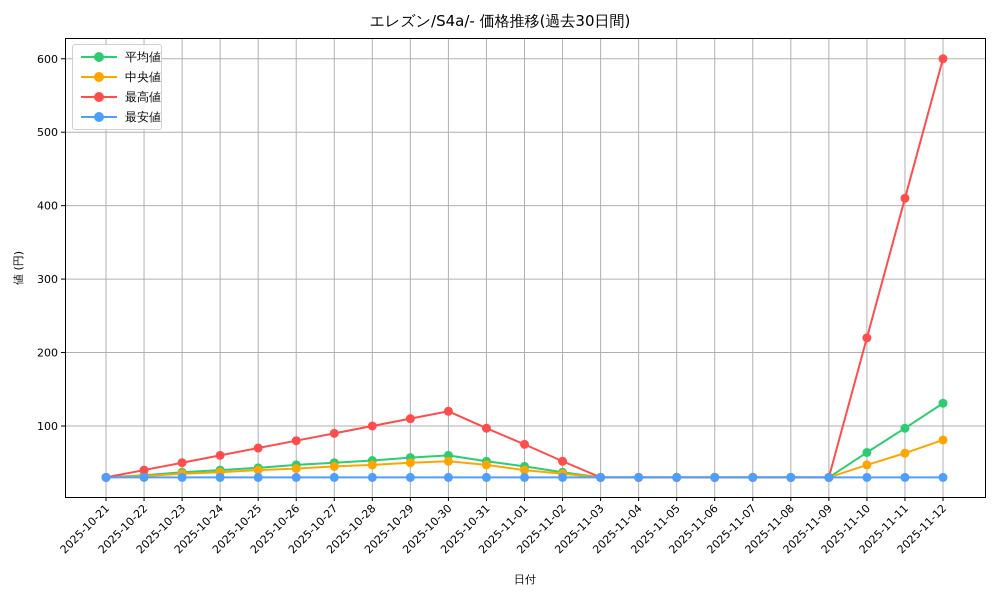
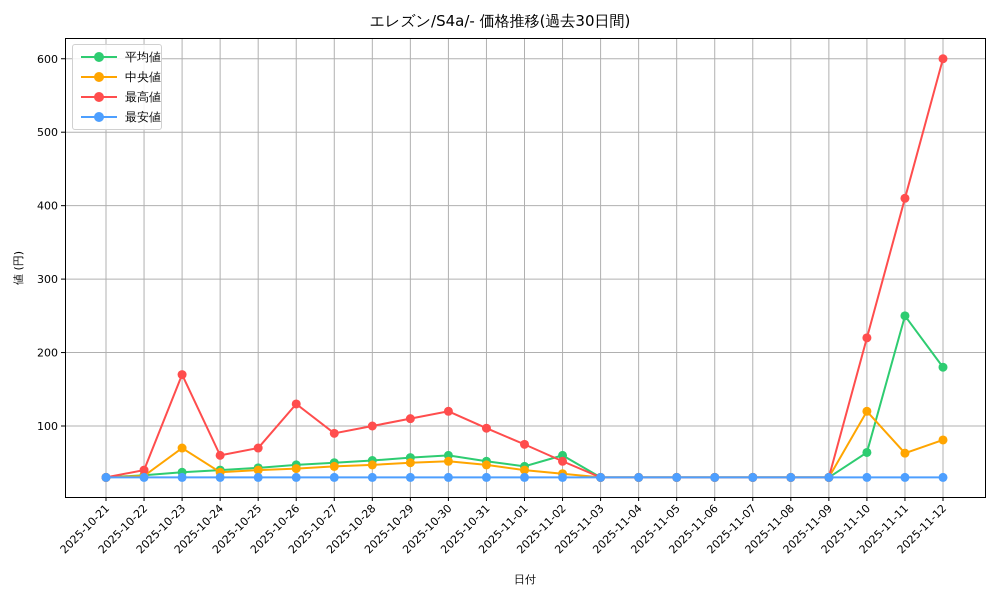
中央値/2025-10-23: 40 -> 70
最高値/2025-10-23: 50 -> 170
最高値/2025-10-26: 80 -> 130
平均値/2025-11-02: 40 -> 60
中央値/2025-11-10: 50 -> 120
平均値/2025-11-11: 100 -> 250
平均値/2025-11-12: 130 -> 180
